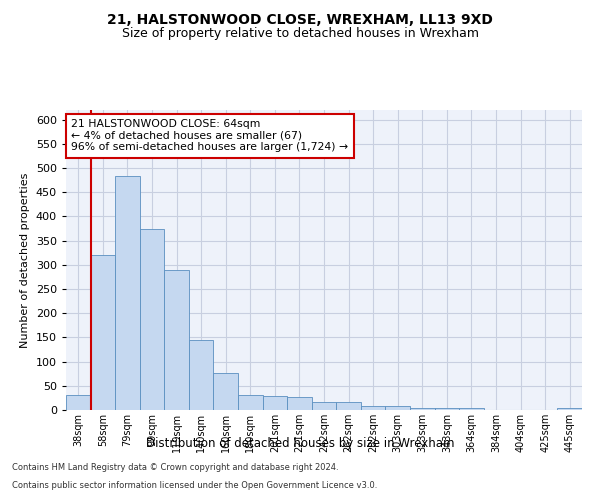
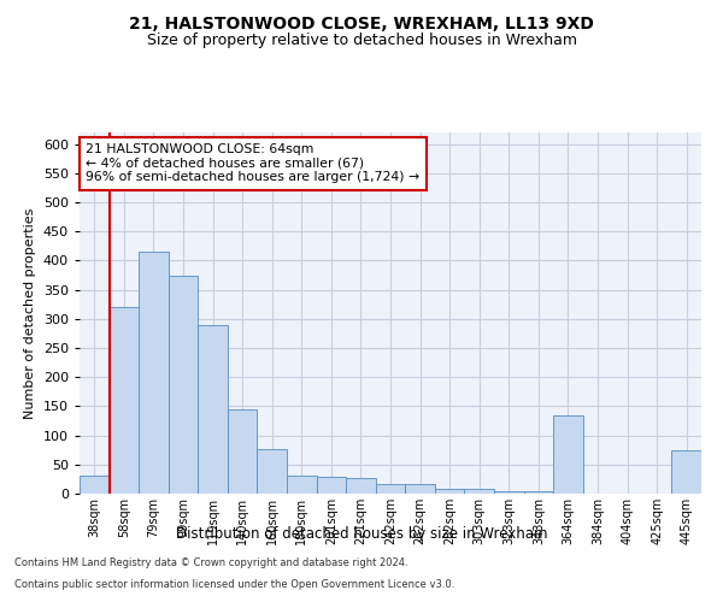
79sqm: 483 -> 415
364sqm: 5 -> 135
445sqm: 5 -> 75
